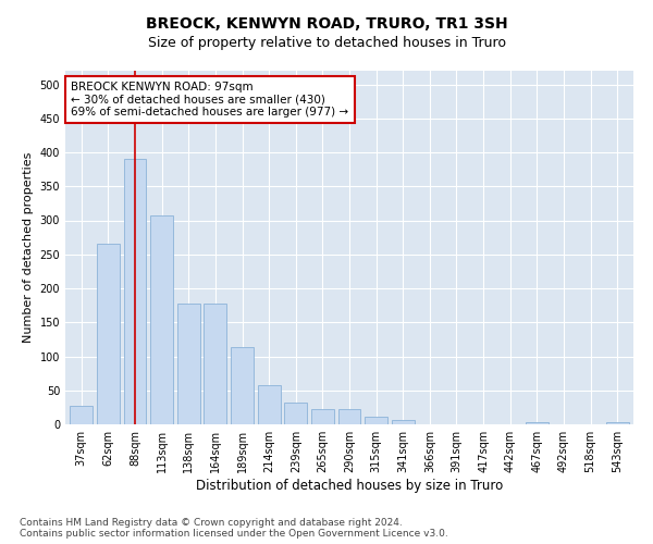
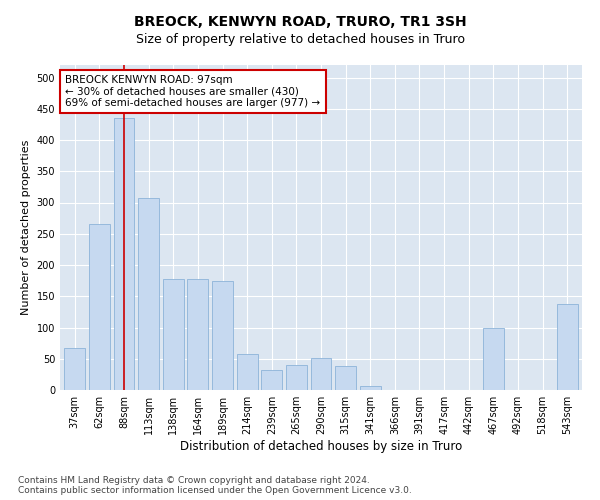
37sqm: 27 -> 68
88sqm: 390 -> 436
189sqm: 113 -> 174
265sqm: 23 -> 40
290sqm: 23 -> 52
315sqm: 12 -> 38
467sqm: 4 -> 100
543sqm: 4 -> 138
